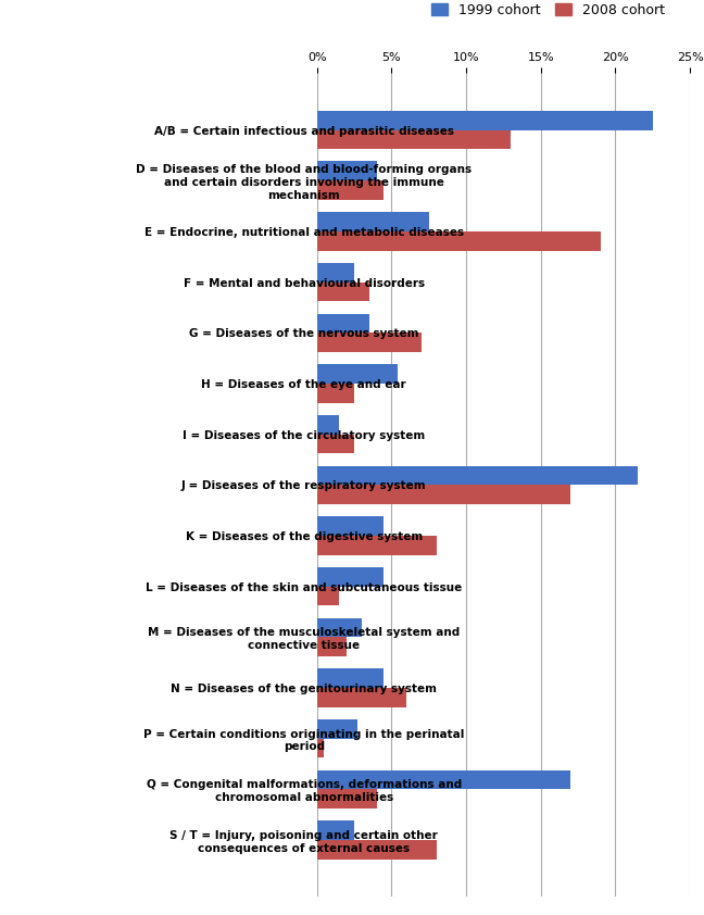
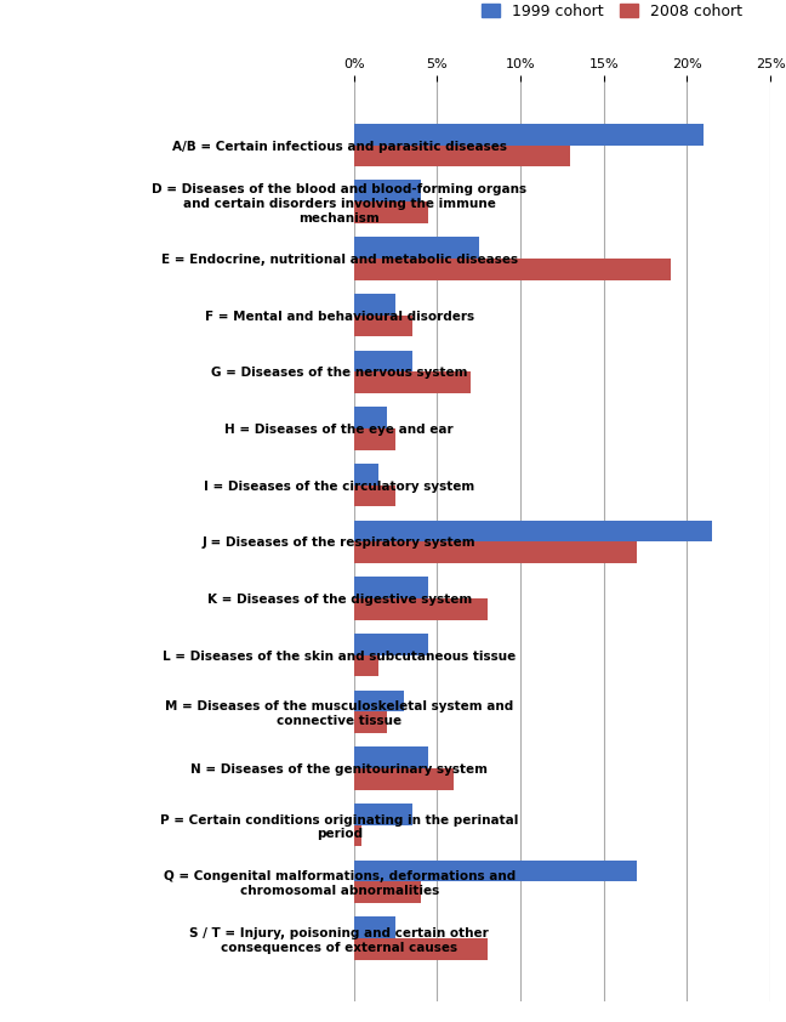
1999 cohort/A/B = Certain infectious and parasitic diseases: 22.5% -> 21.0%
1999 cohort/H = Diseases of the eye and ear: 5.4% -> 2.0%
1999 cohort/P = Certain conditions originating in the perinatal period: 2.7% -> 3.5%
